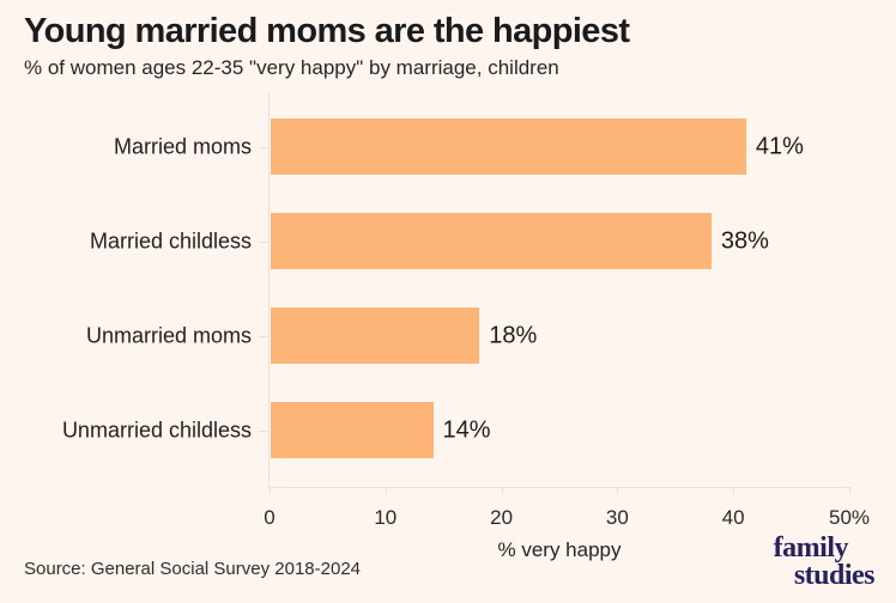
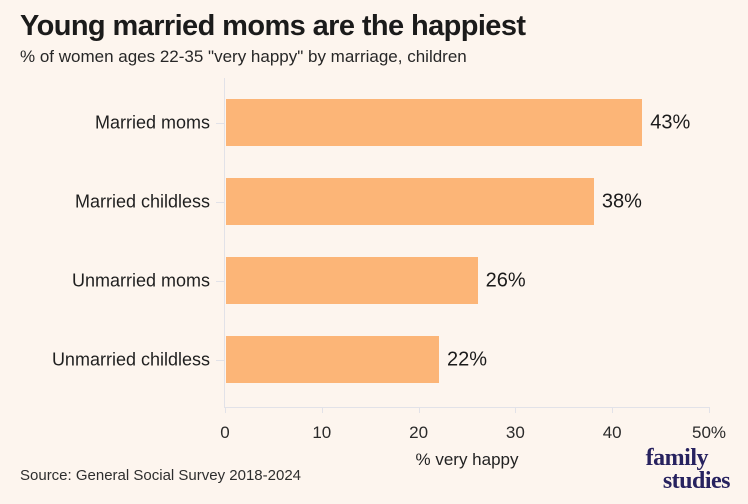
Married moms: 41% -> 43%
Unmarried moms: 18% -> 26%
Unmarried childless: 14% -> 22%
